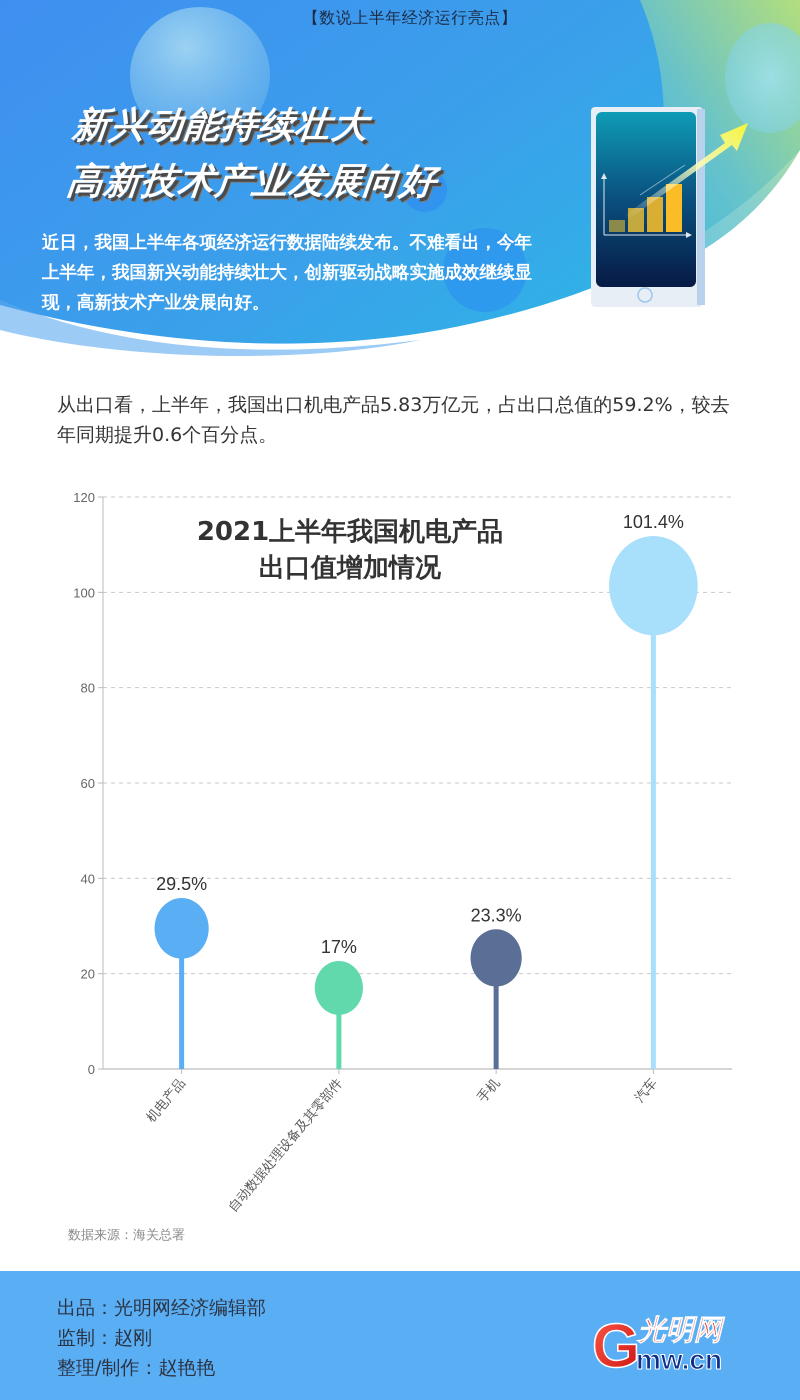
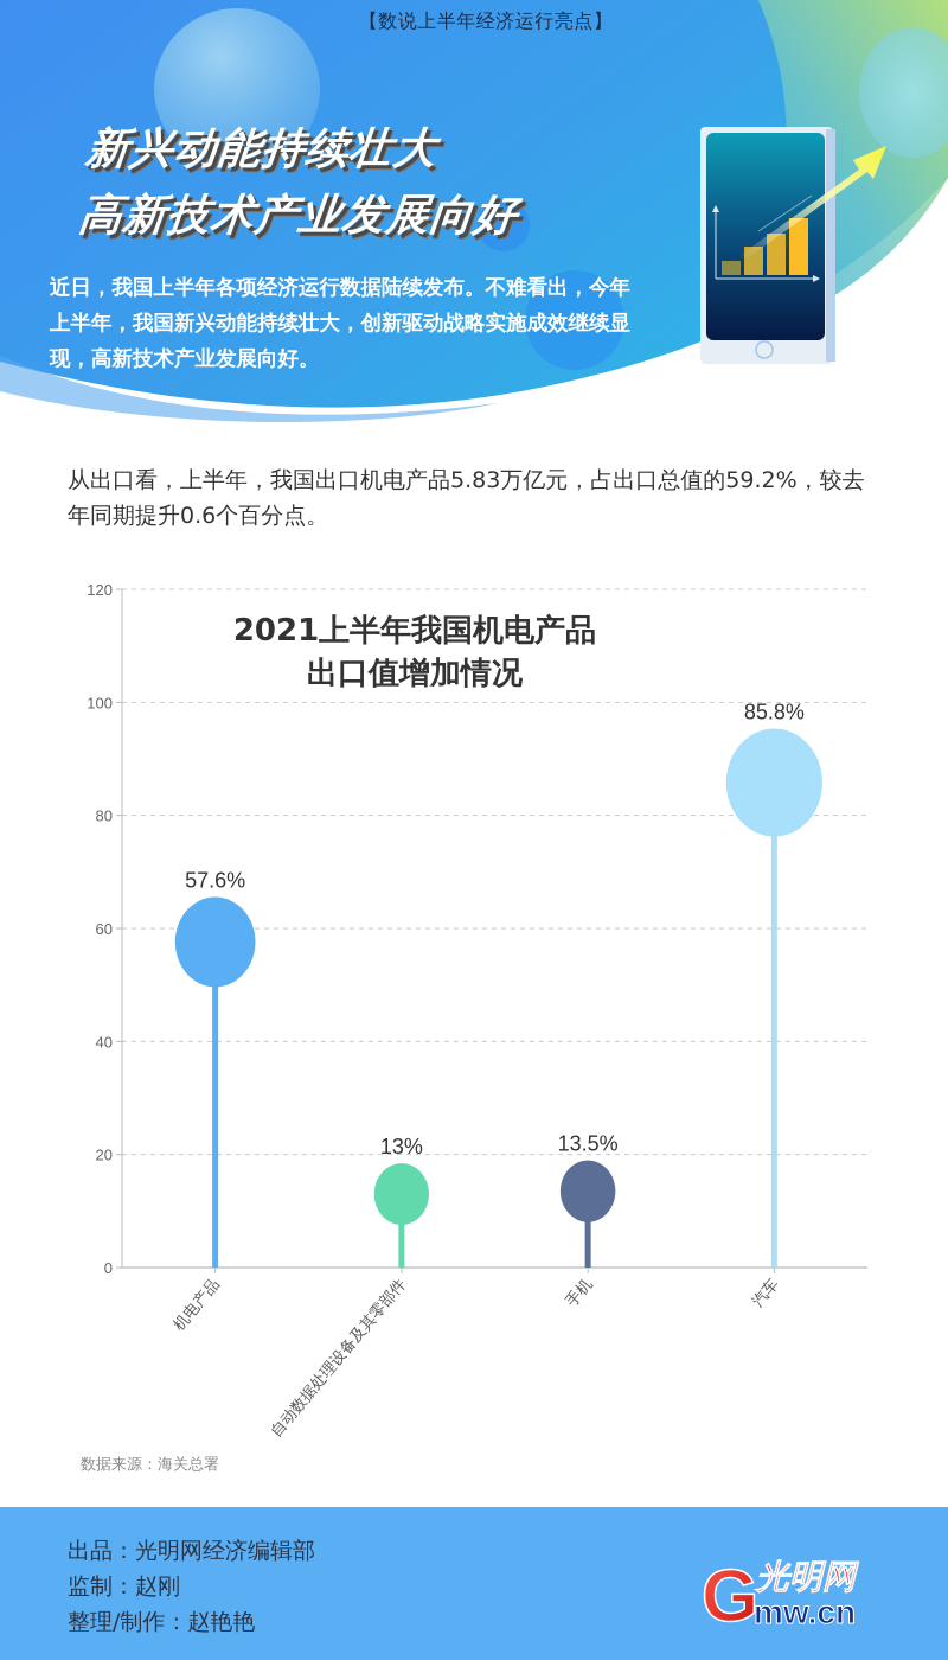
机电产品: 29.5% -> 57.6%
自动数据处理设备及其零部件: 17% -> 13%
手机: 23.3% -> 13.5%
汽车: 101.4% -> 85.8%
